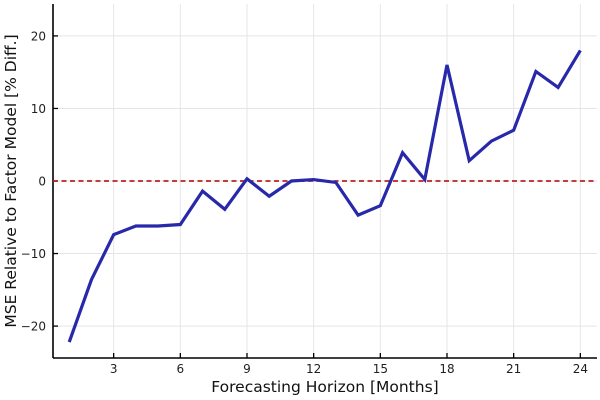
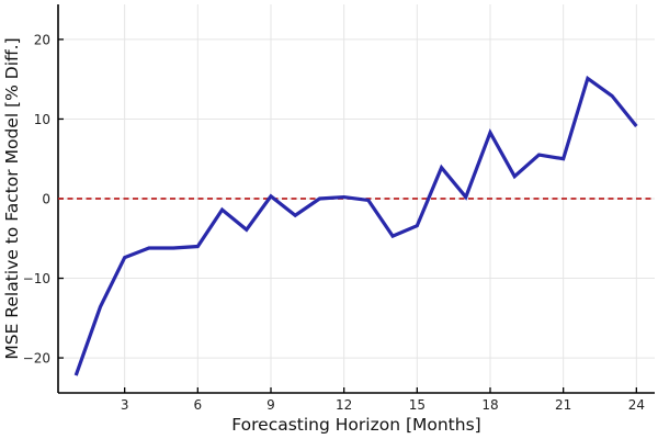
18: 16 -> 8
21: 7 -> 5
24: 18 -> 9
